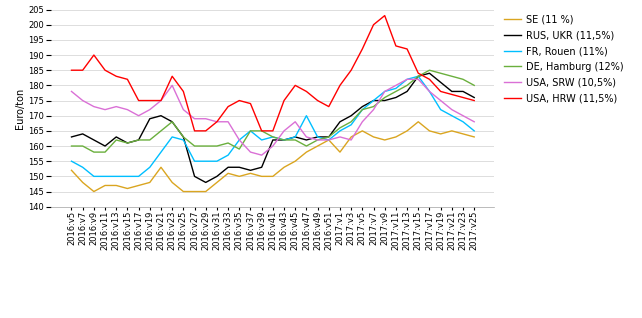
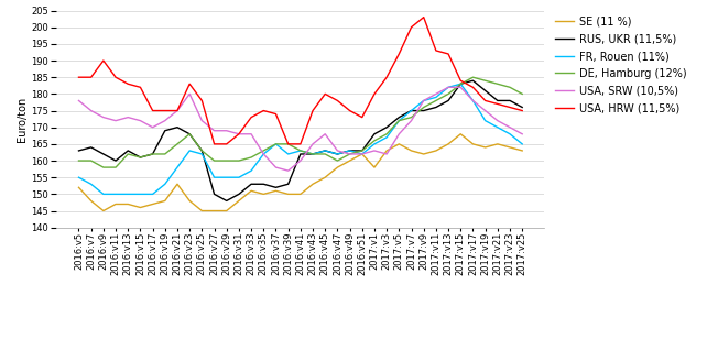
DE, Hamburg (12%)/2016:v35: 159 -> 163
FR, Rouen (11%)/2016:v47: 170 -> 162
